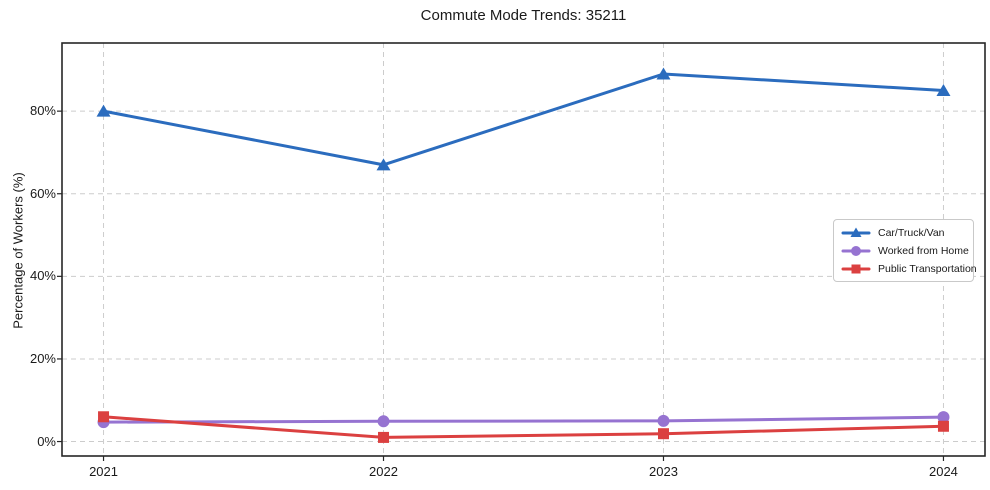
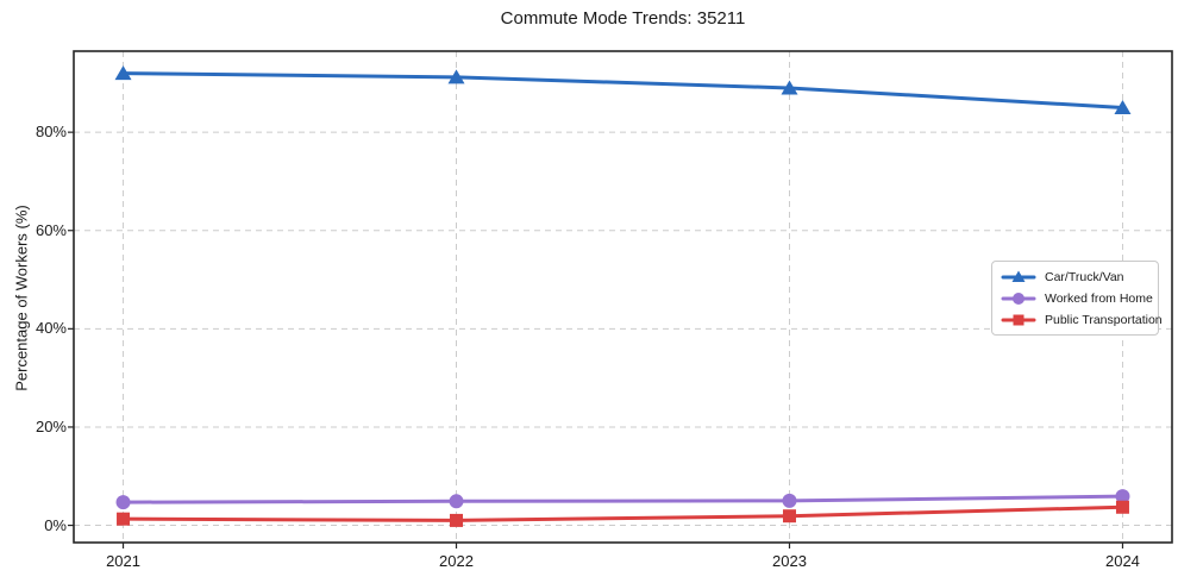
Car/Truck/Van/2021: 80% -> 92%
Public Transportation/2021: 6% -> 1%
Car/Truck/Van/2022: 67% -> 91%
